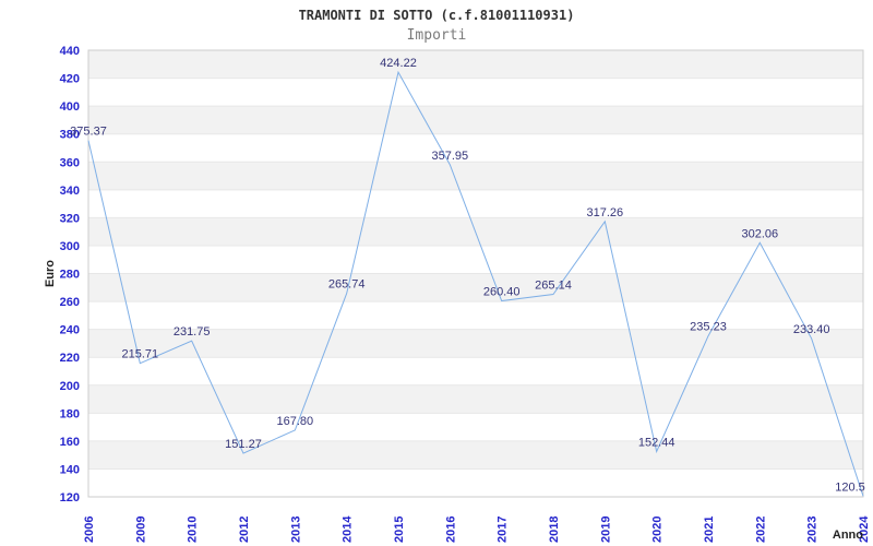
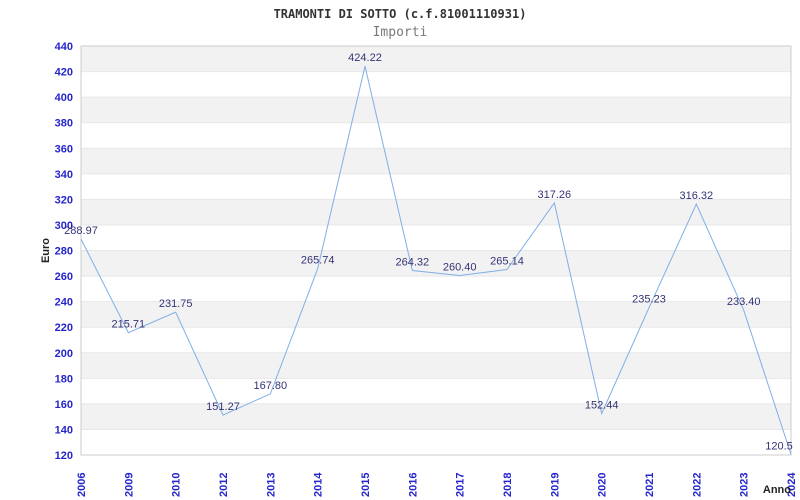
2006: 375.37 -> 288.97
2016: 357.95 -> 264.32
2022: 302.06 -> 316.32
